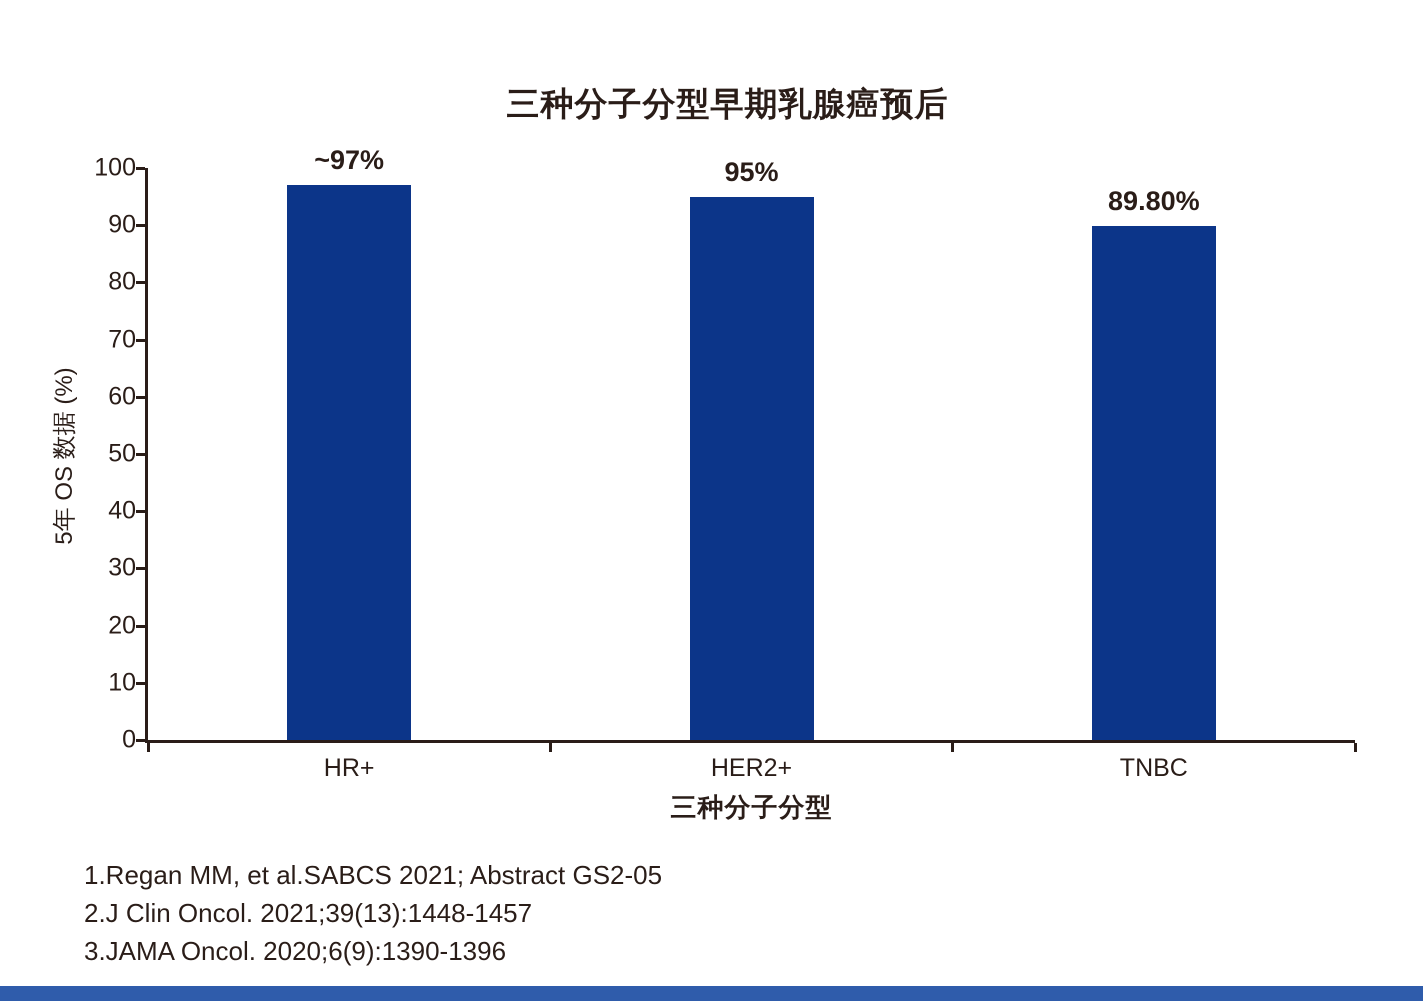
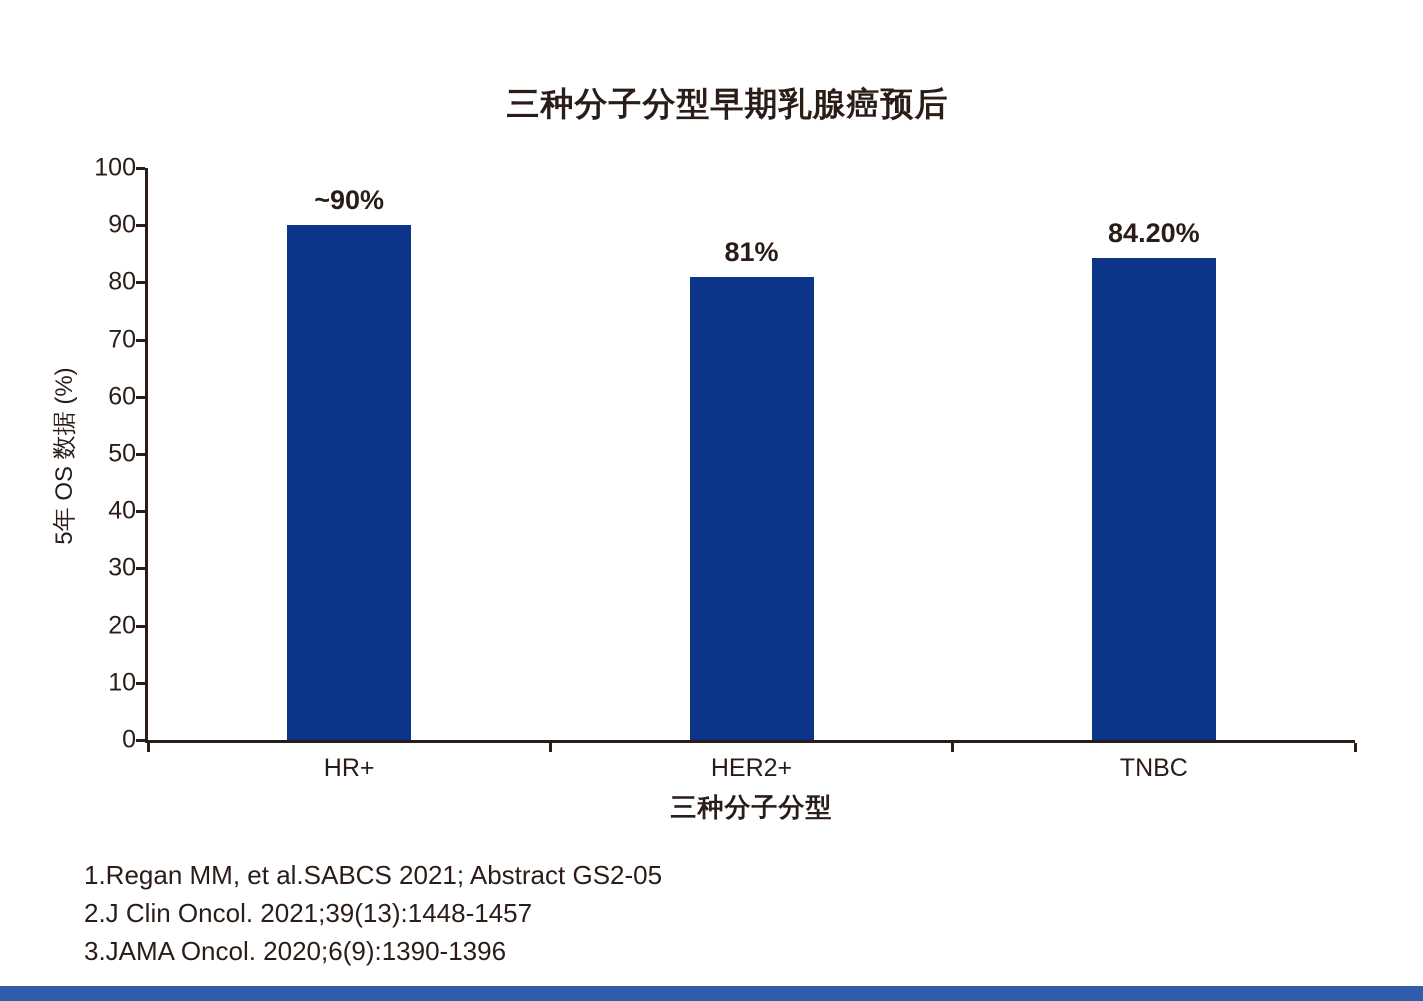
HR+: 97 -> 90
HER2+: 95% -> 81%
TNBC: 89.80% -> 84.20%
